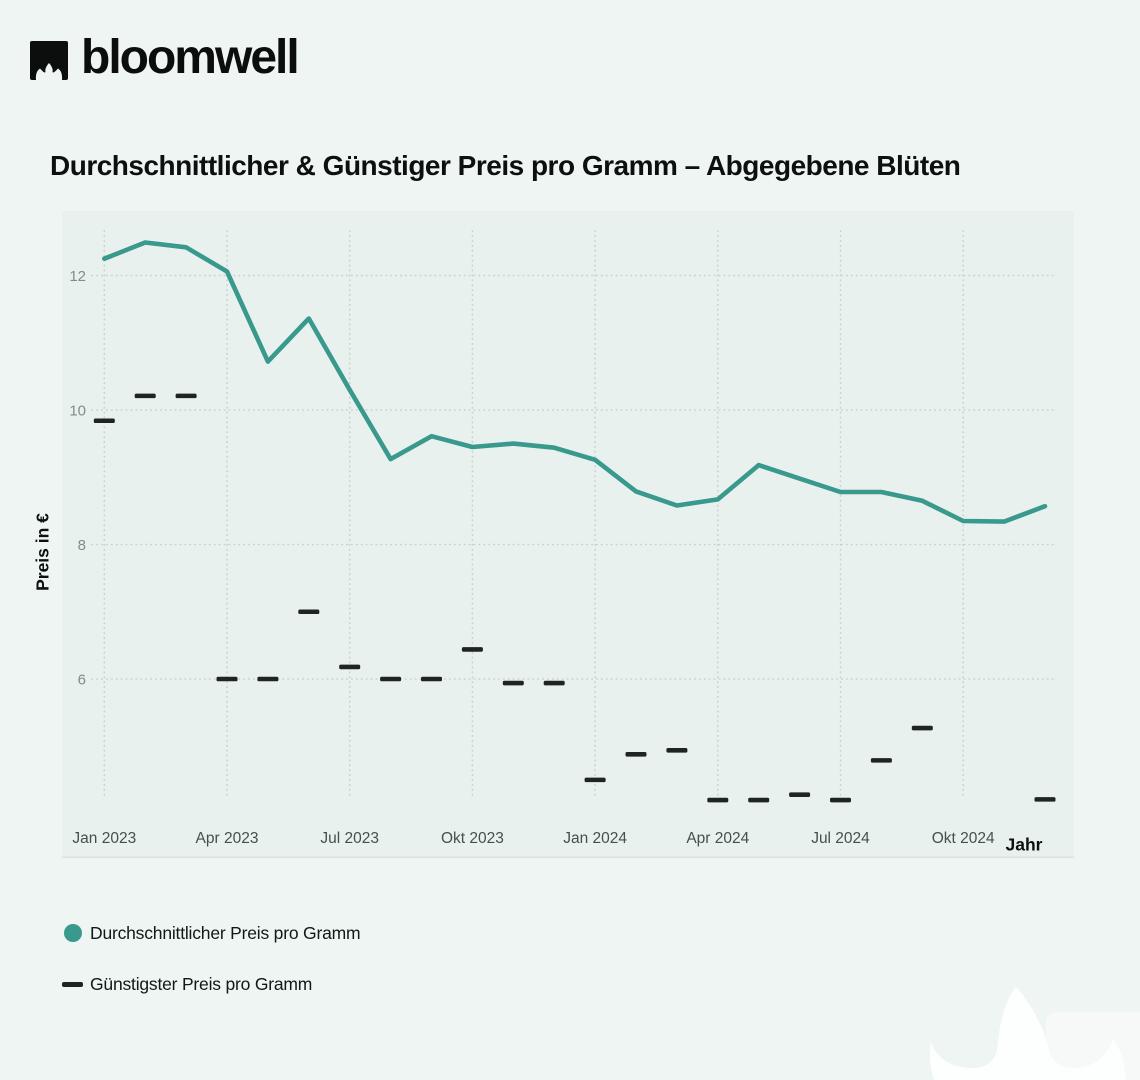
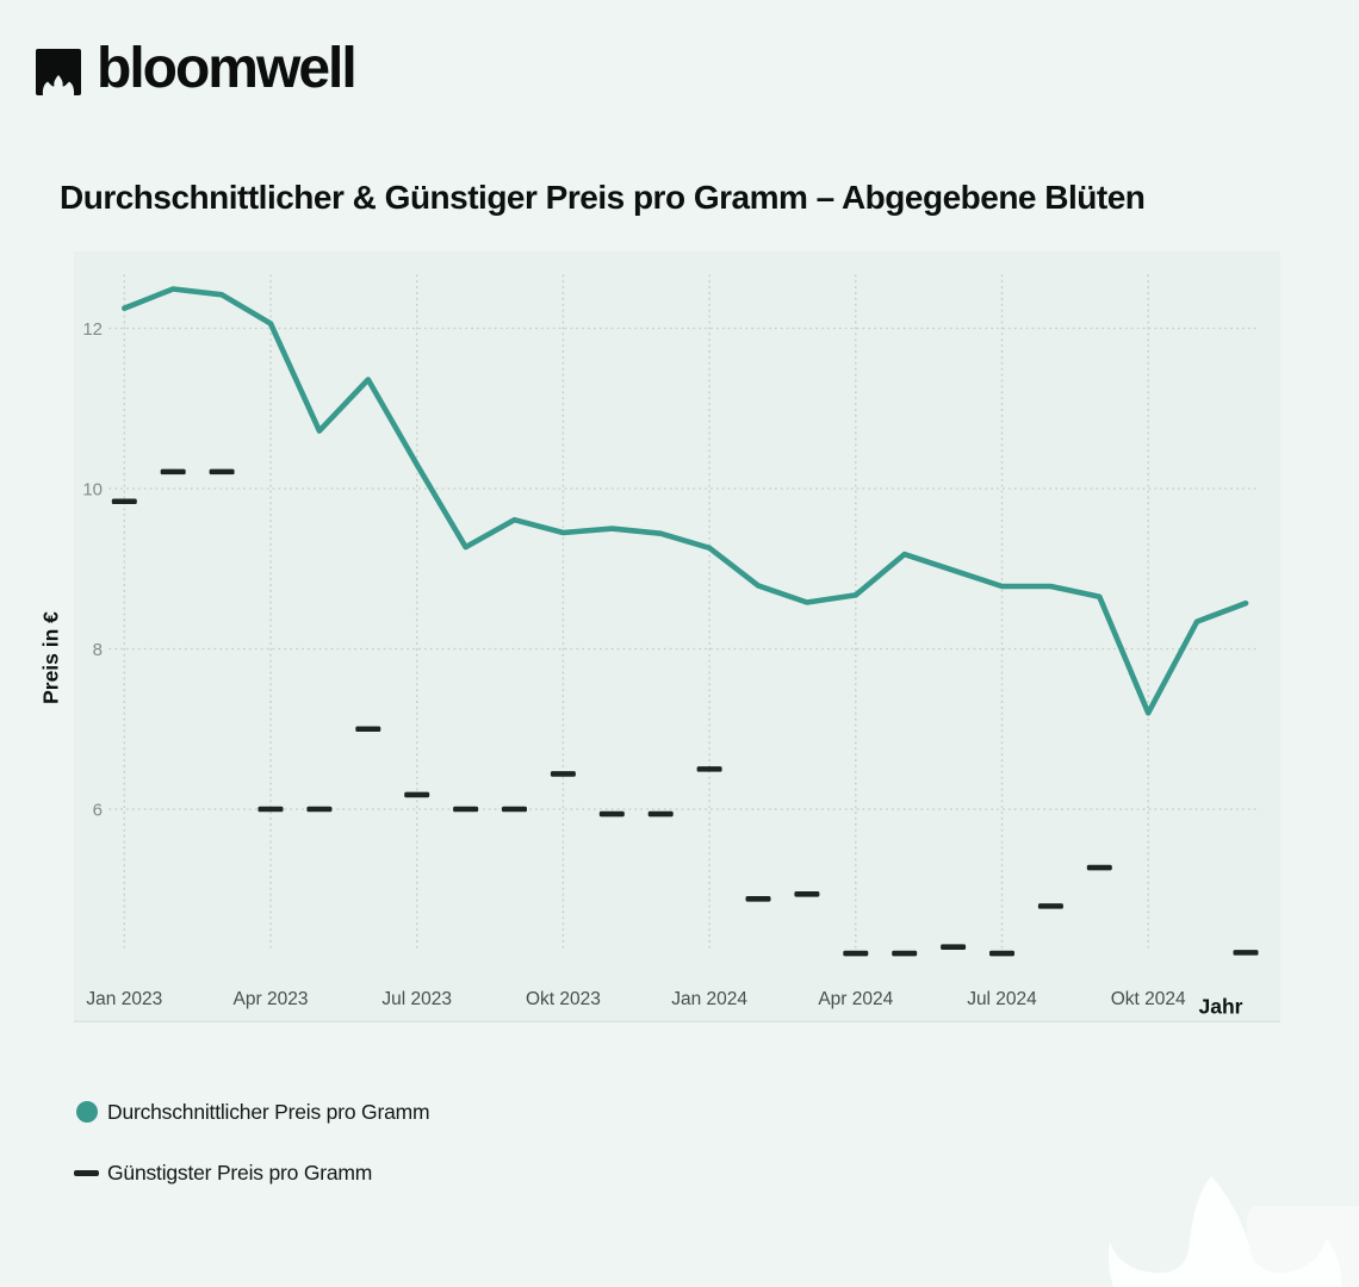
Günstigster Preis pro Gramm/Jan 2024: 4.5 -> 6.5
Durchschnittlicher Preis pro Gramm/Okt 2024: 8.3 -> 7.2
